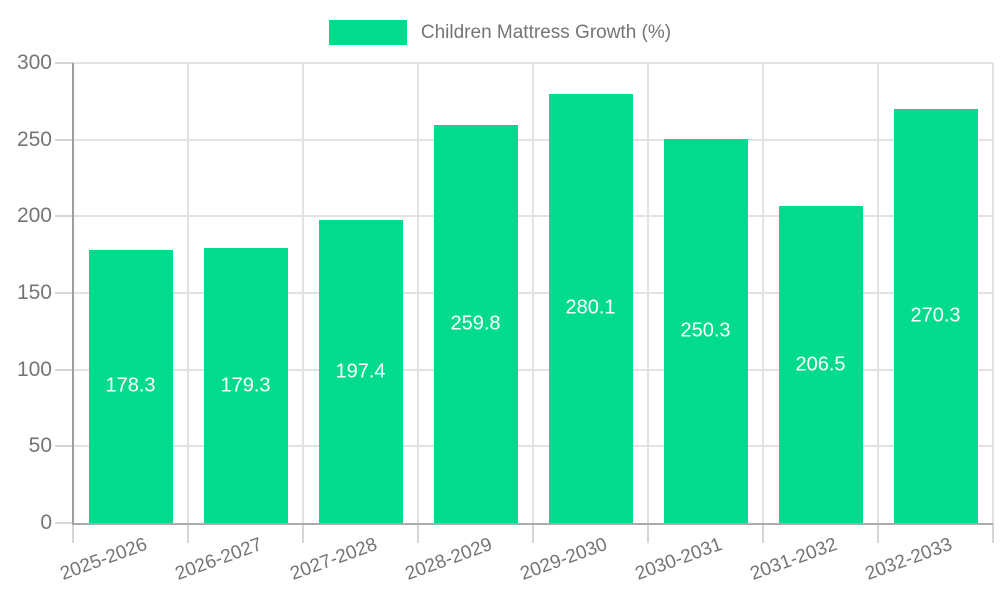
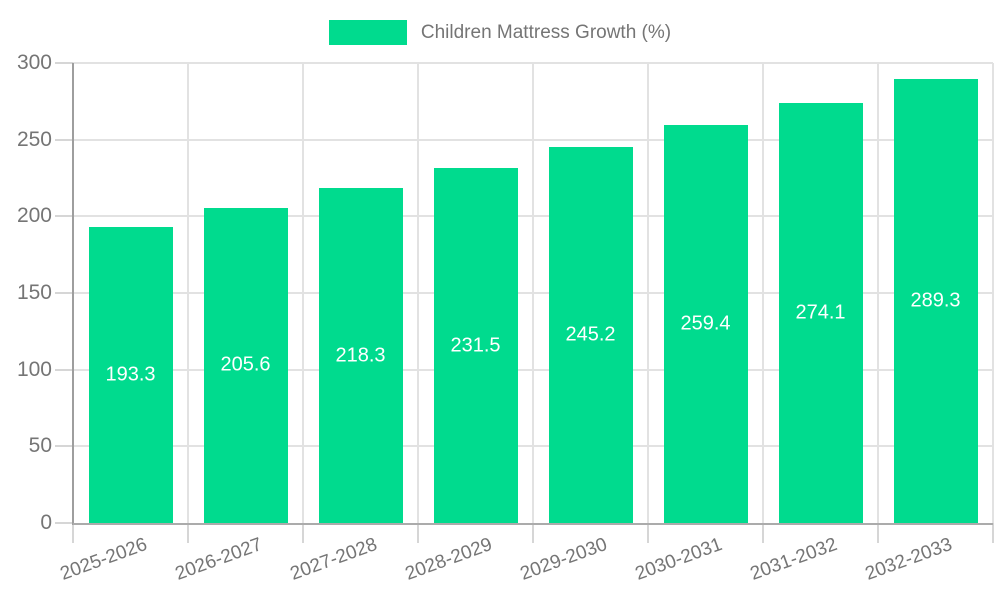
2025-2026: 178.3 -> 193.3
2026-2027: 179.3 -> 205.6
2027-2028: 197.4 -> 218.3
2028-2029: 259.8 -> 231.5
2029-2030: 280.1 -> 245.2
2030-2031: 250.3 -> 259.4
2031-2032: 206.5 -> 274.1
2032-2033: 270.3 -> 289.3
